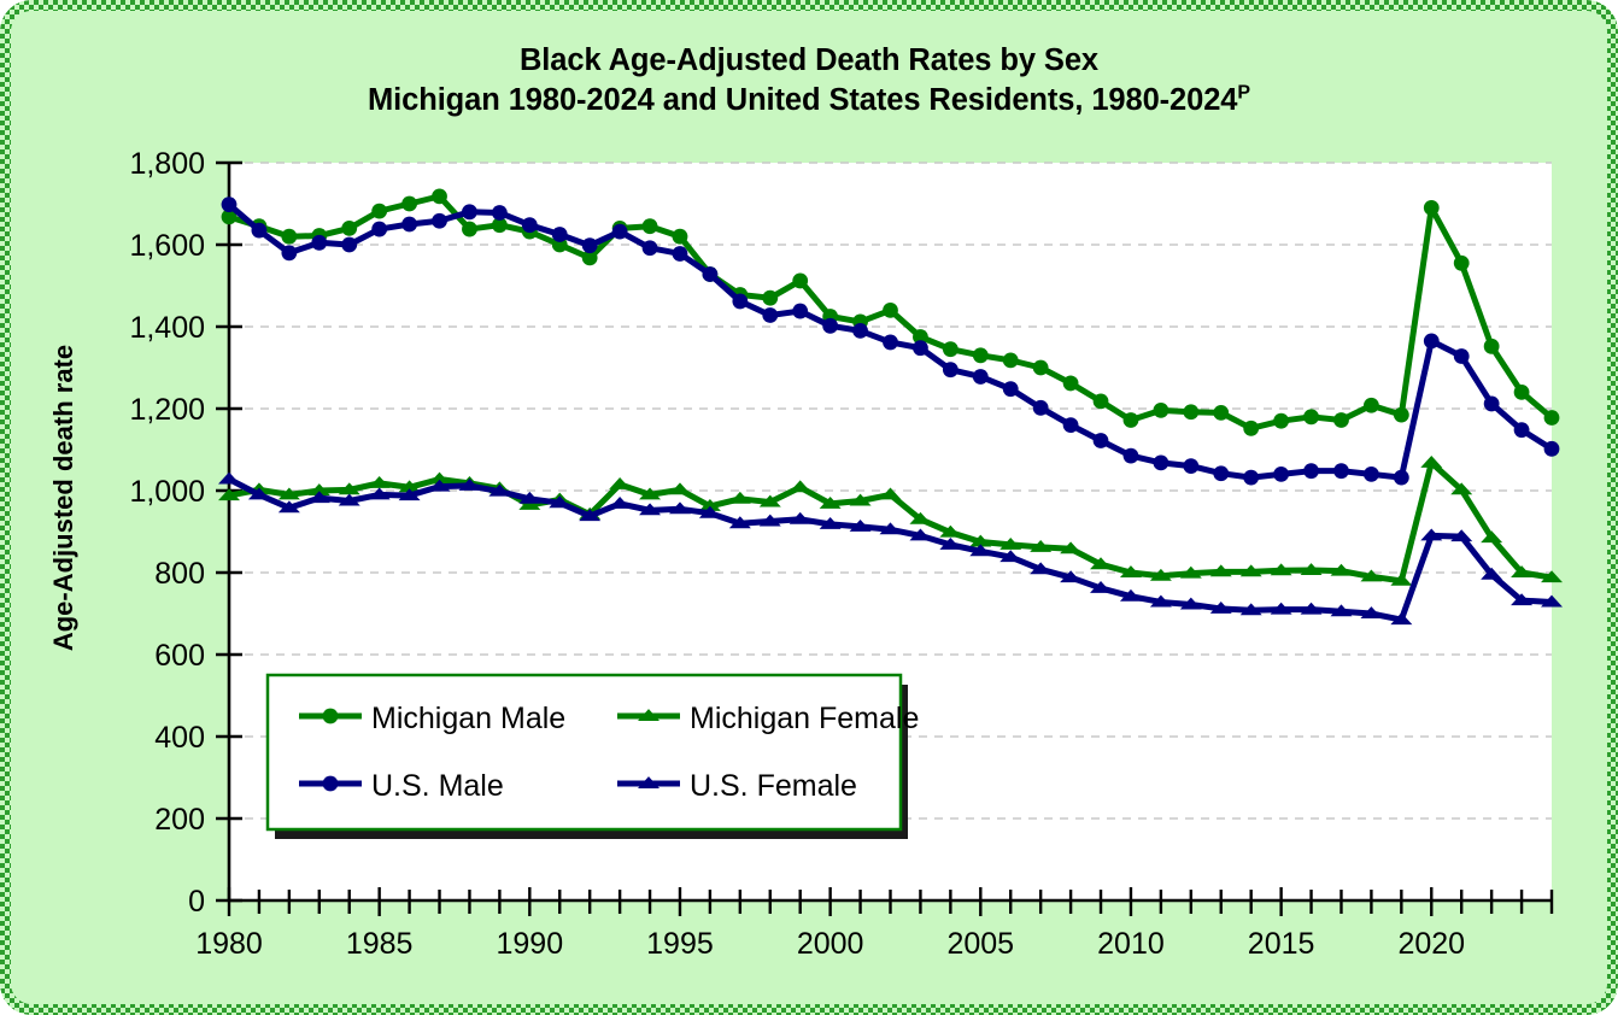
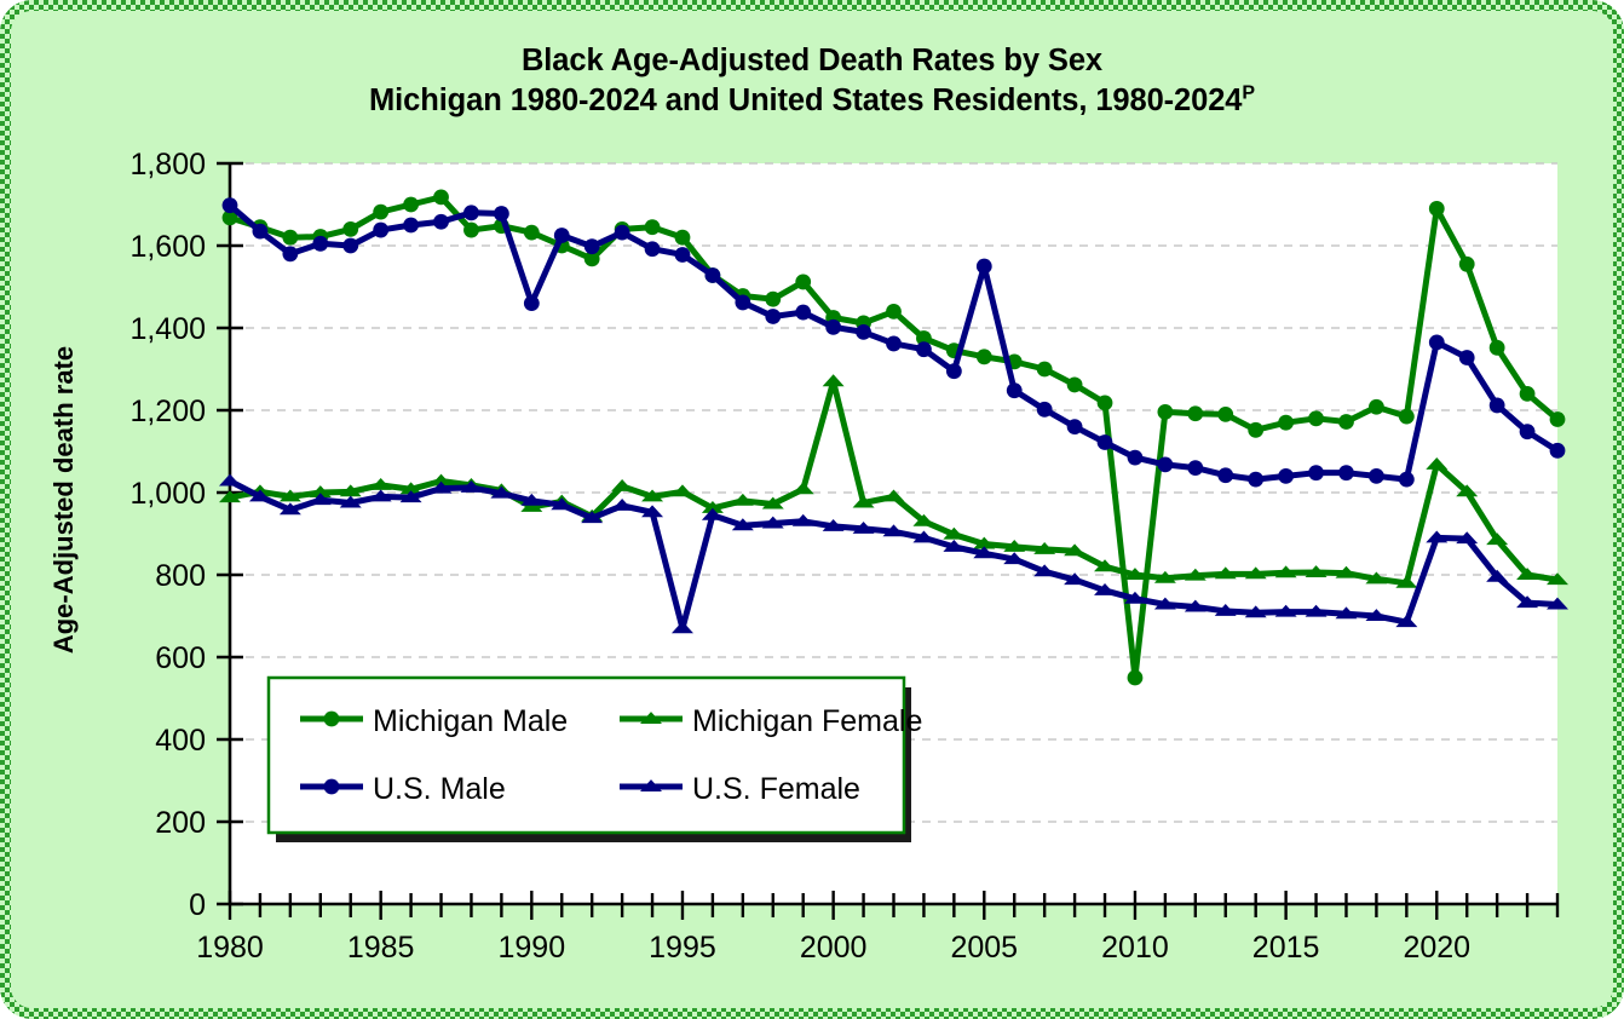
U.S. Male/1990: 1650 -> 1460
U.S. Female/1995: 960 -> 670
Michigan Female/2000: 970 -> 1270
U.S. Male/2005: 1280 -> 1550
Michigan Male/2010: 1170 -> 550
